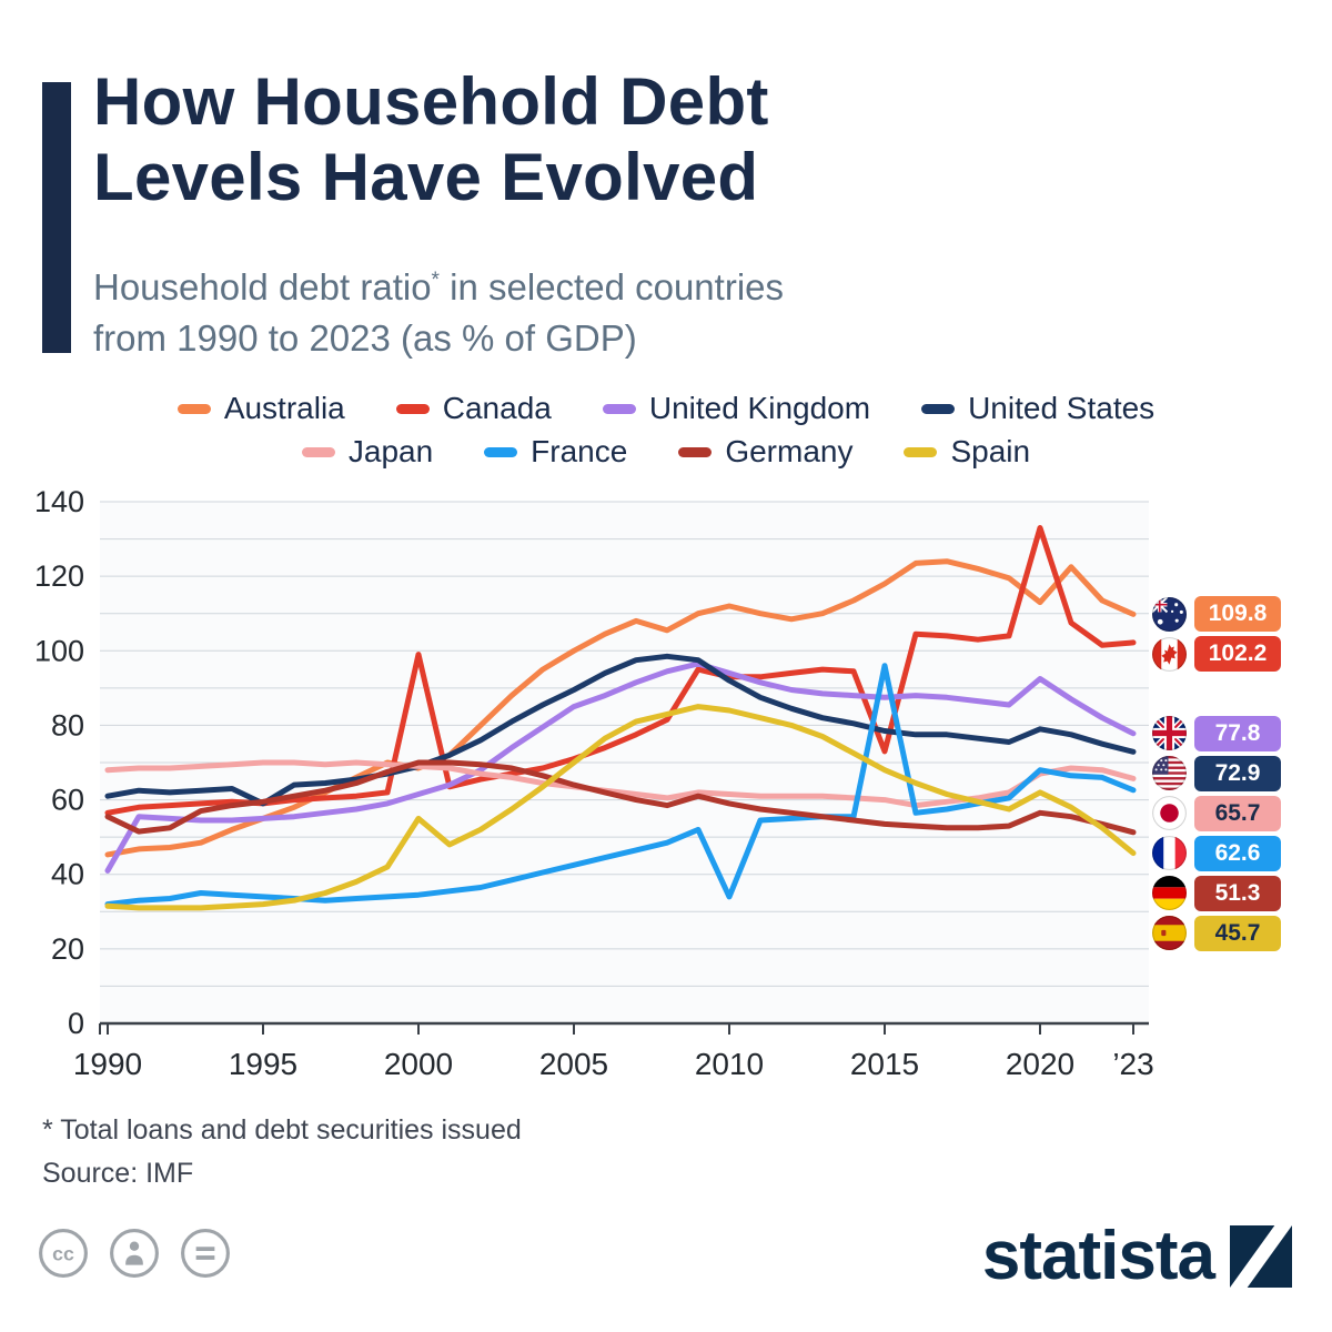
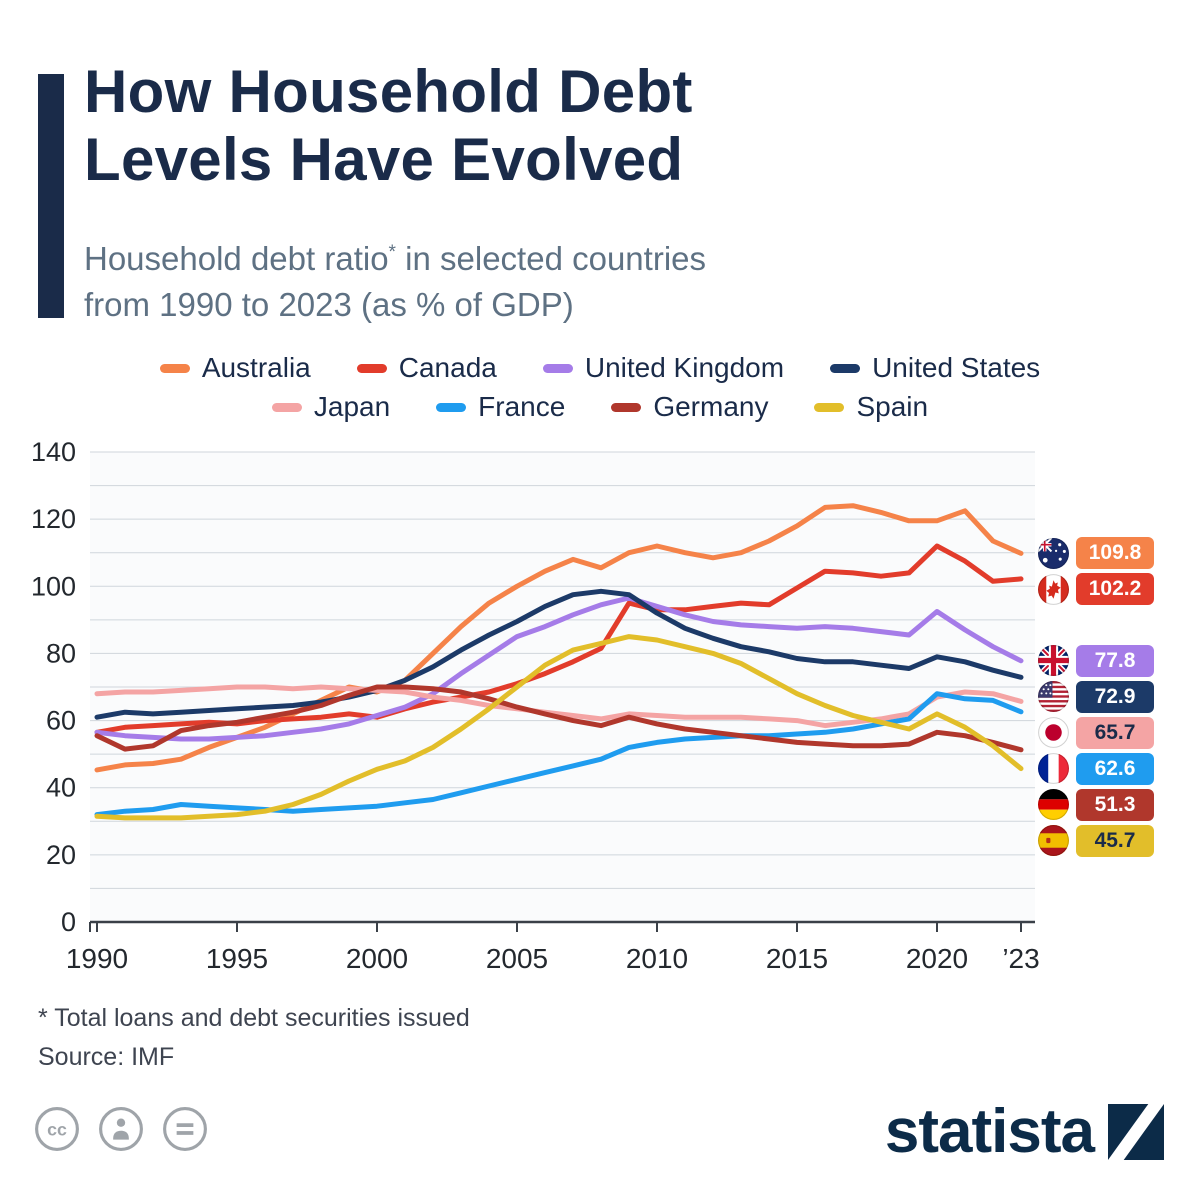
United Kingdom/1990: 41 -> 56
United States/1995: 59 -> 64
Canada/2000: 99 -> 61
Spain/2000: 55 -> 46
France/2010: 34 -> 54
Canada/2015: 73 -> 100
France/2015: 96 -> 56
Australia/2020: 113 -> 120
Canada/2020: 133 -> 112
